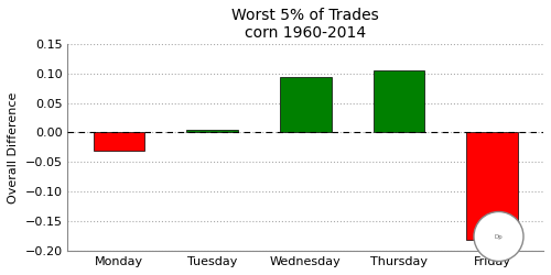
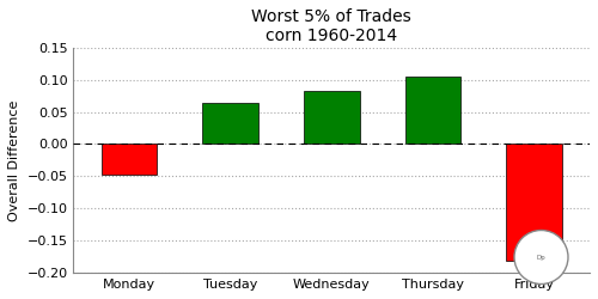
Monday: -0.030 -> -0.048
Tuesday: 0.005 -> 0.064
Wednesday: 0.093 -> 0.082
